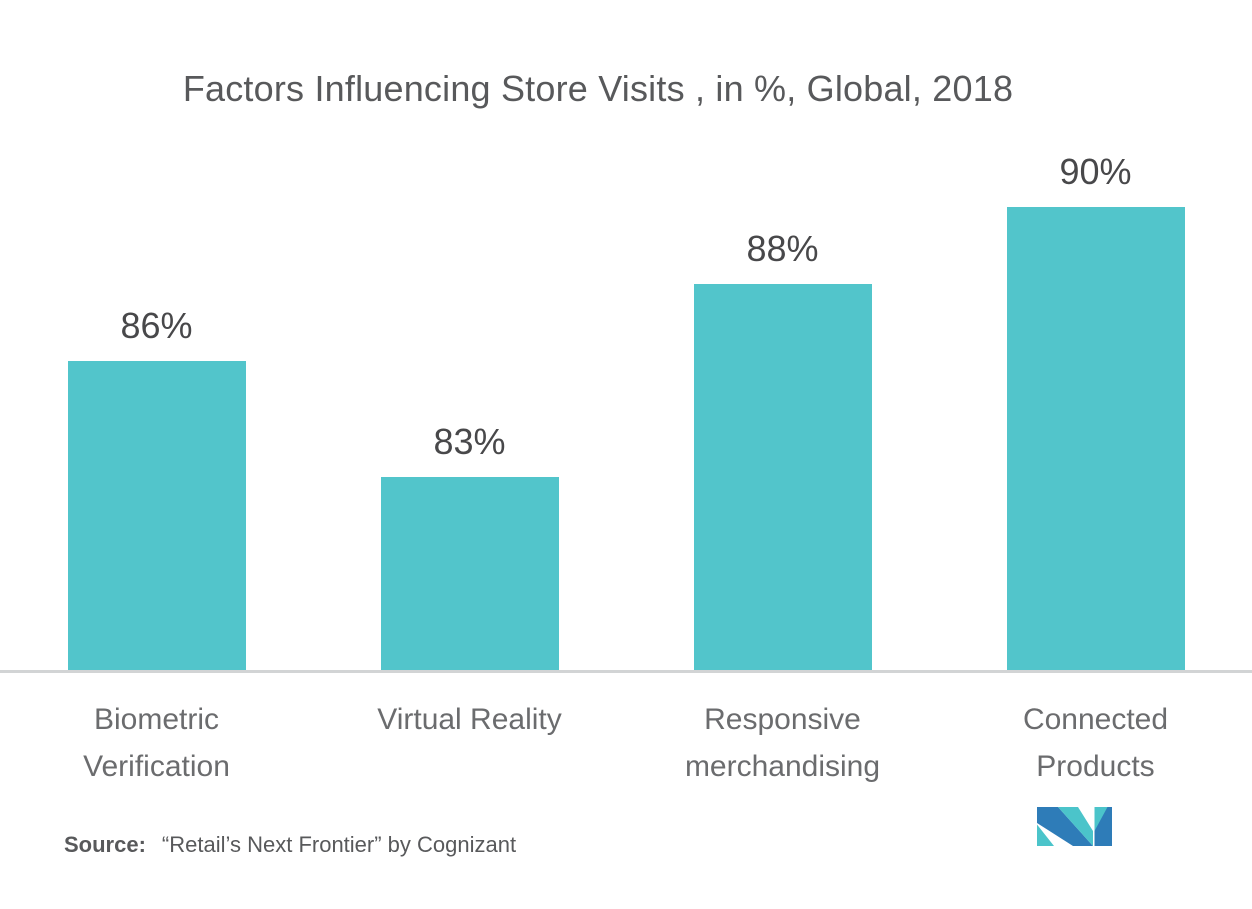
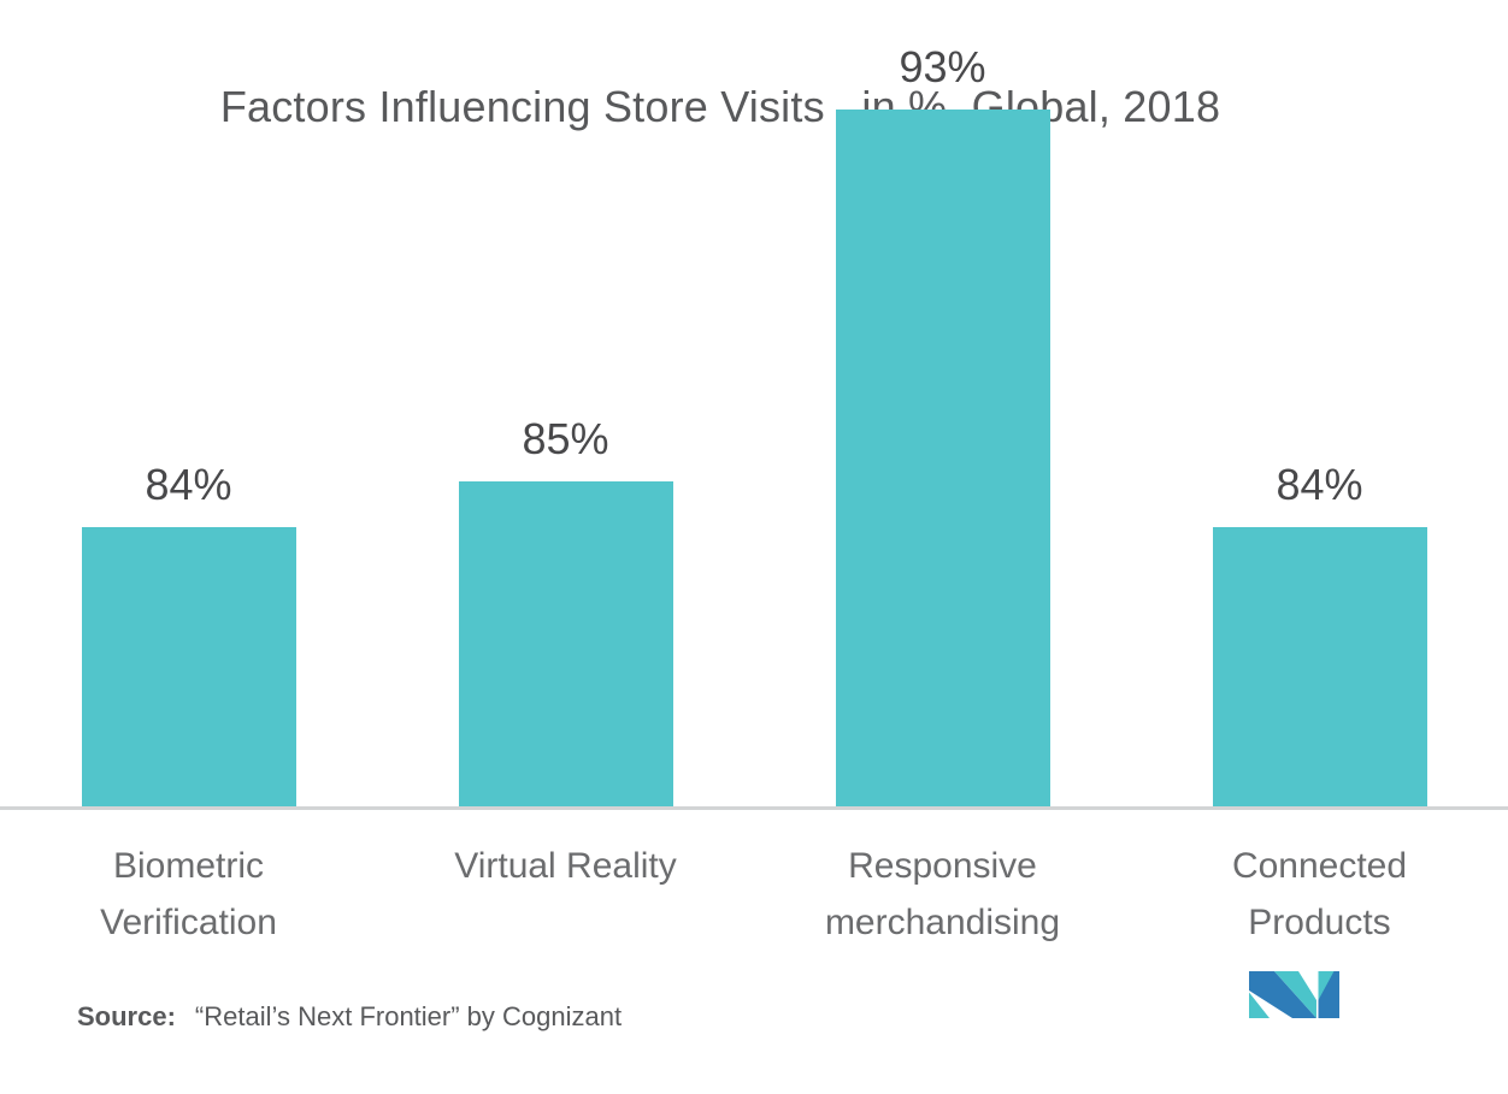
Biometric Verification: 86% -> 84%
Virtual Reality: 83% -> 85%
Responsive merchandising: 88% -> 93%
Connected Products: 90% -> 84%
